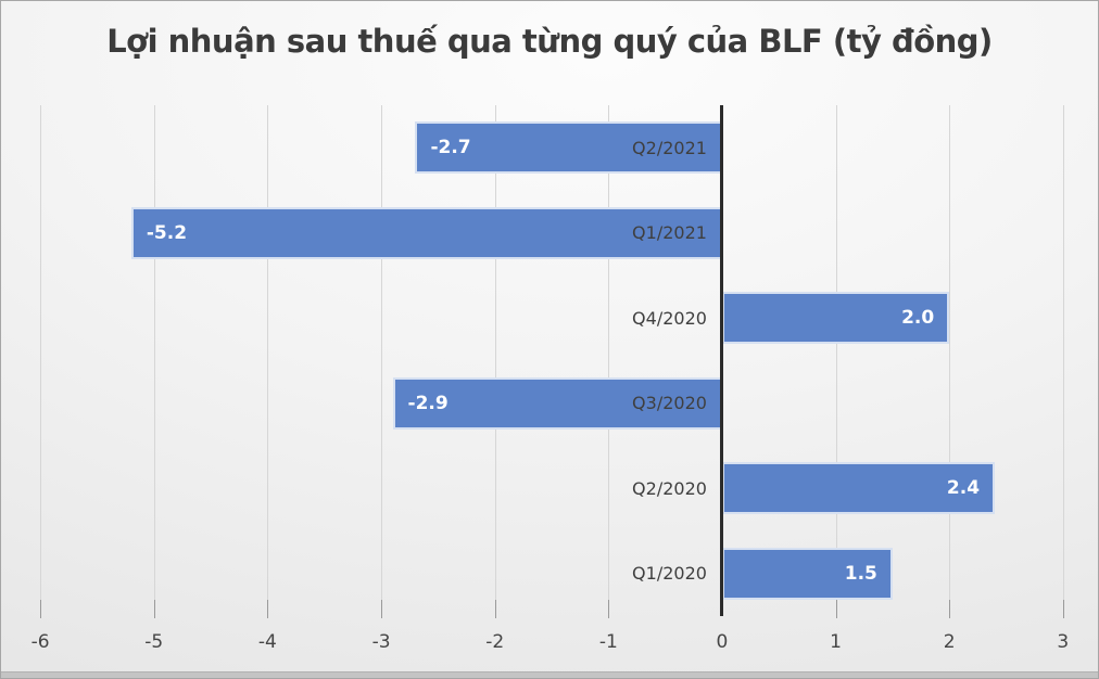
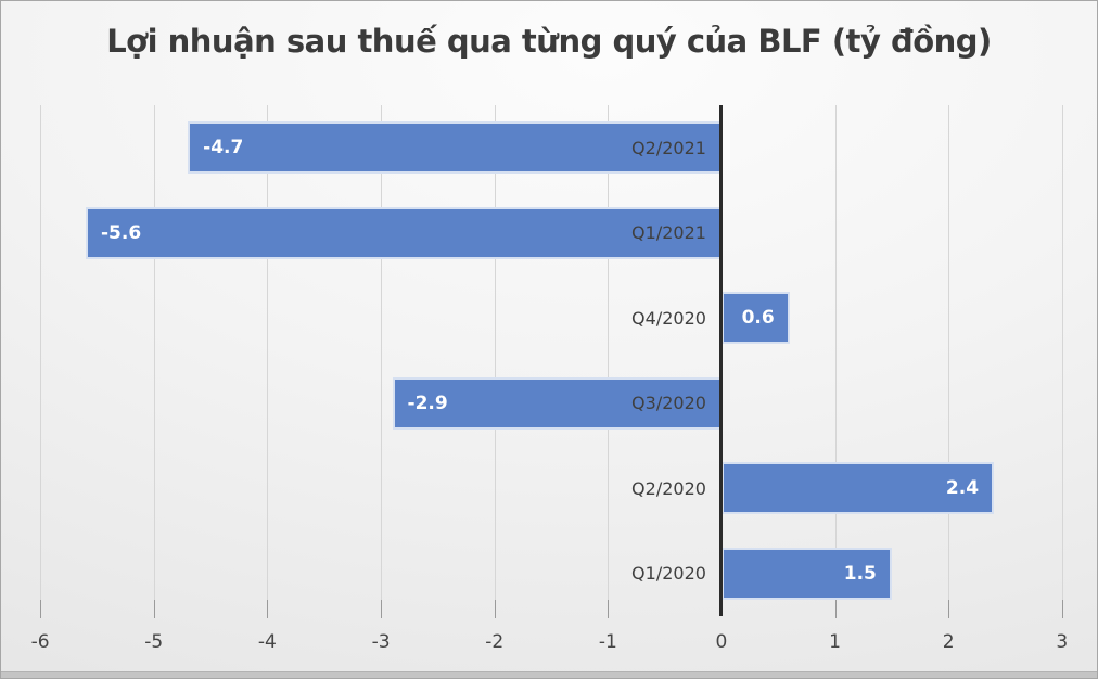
Q2/2021: -2.7 -> -4.7
Q1/2021: -5.2 -> -5.6
Q4/2020: 2.0 -> 0.6
